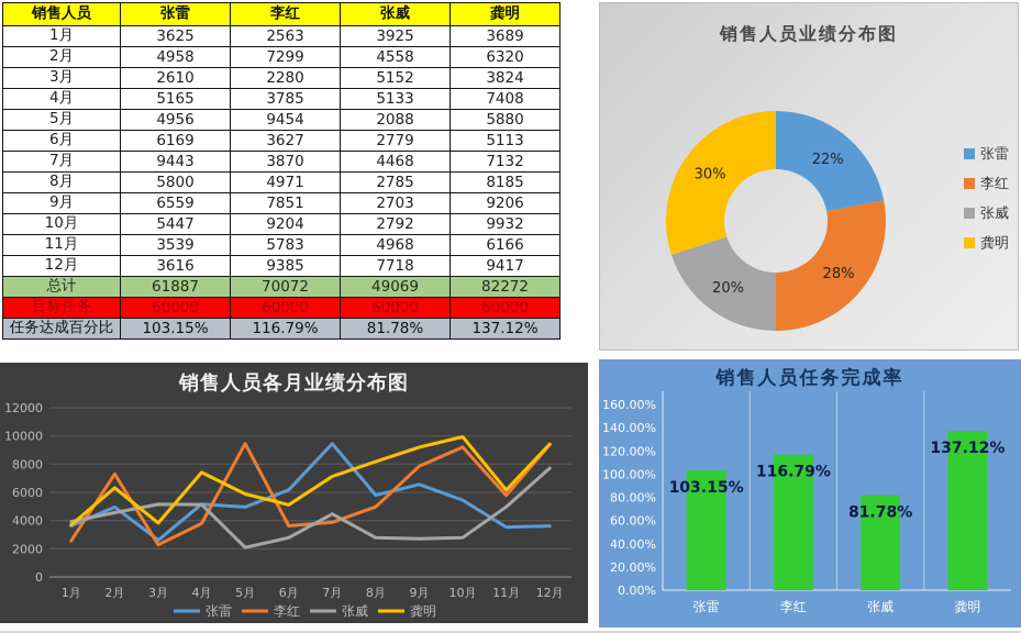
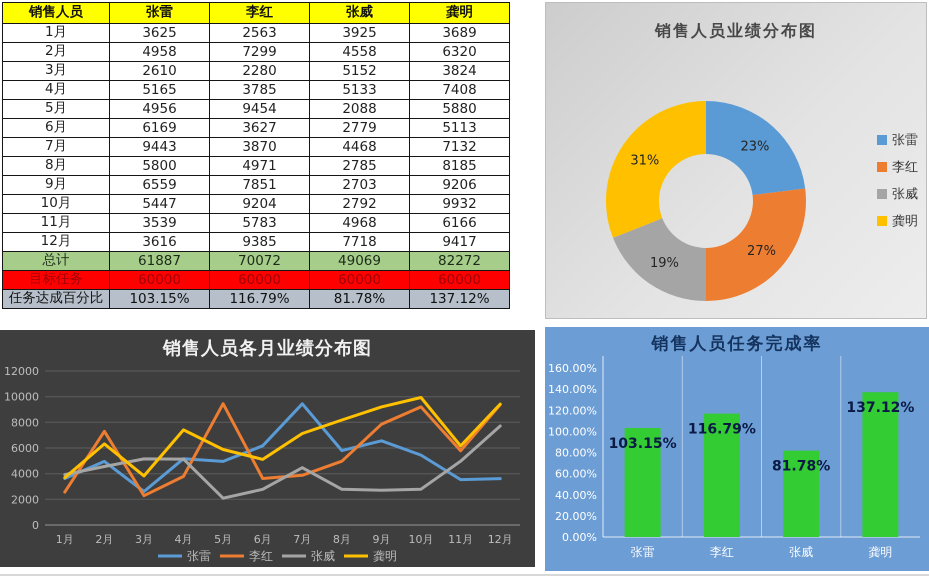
销售人员业绩分布图/张雷: 22% -> 23%
销售人员业绩分布图/李红: 28% -> 27%
销售人员业绩分布图/张威: 20% -> 19%
销售人员业绩分布图/龚明: 30% -> 31%
